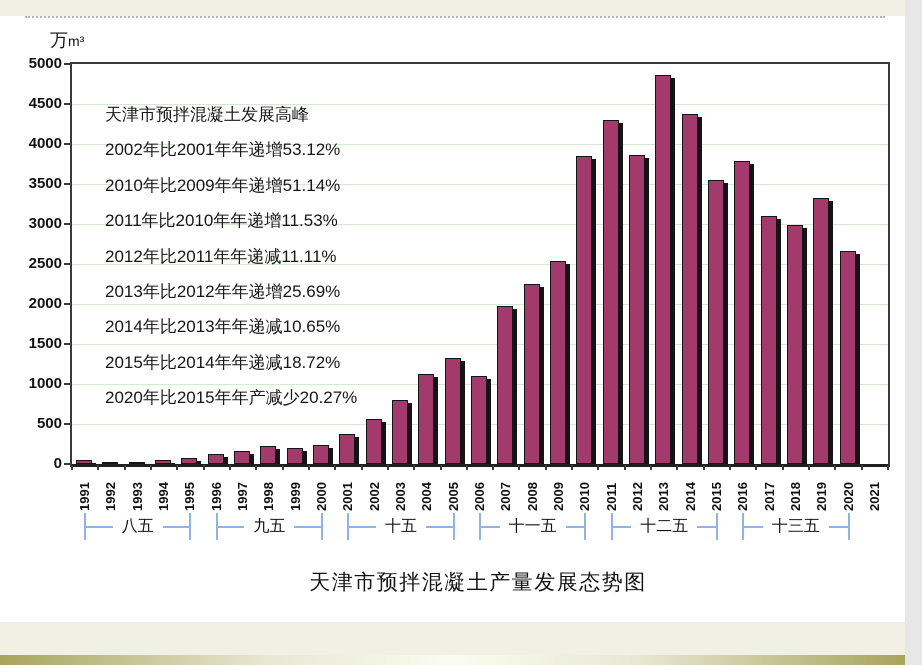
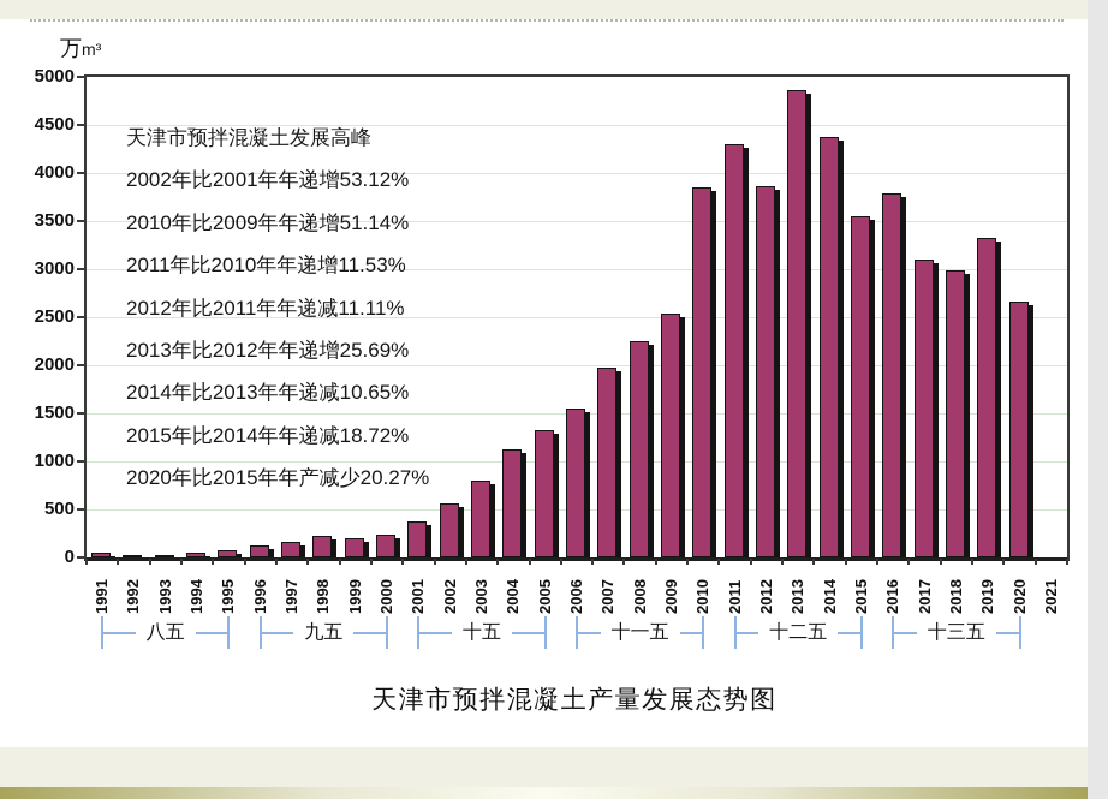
2006: 1100 -> 1600
